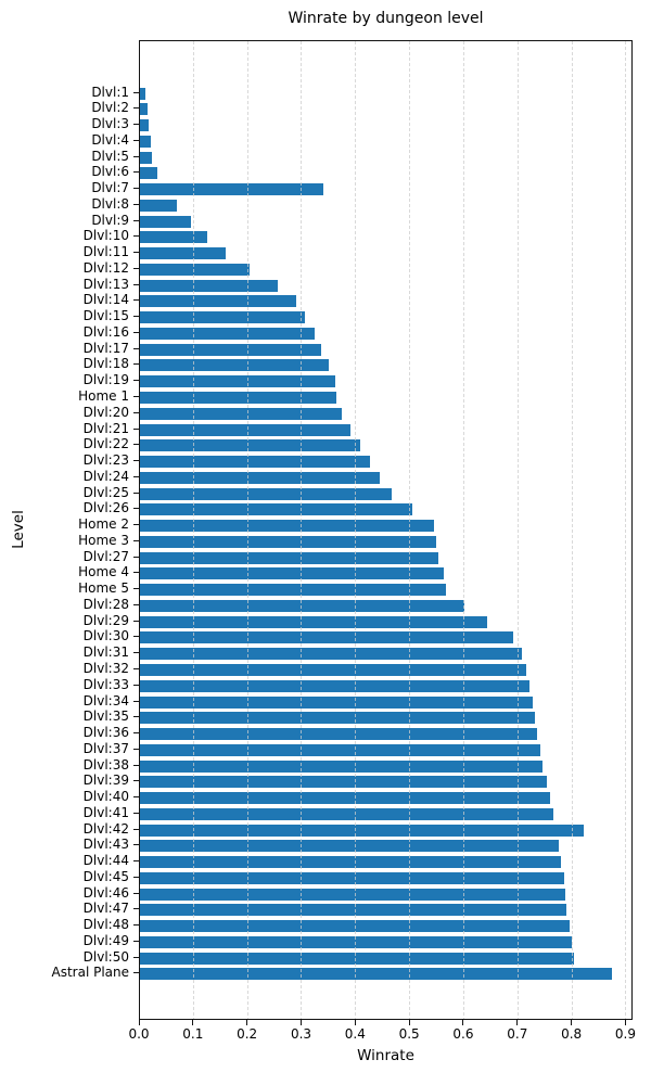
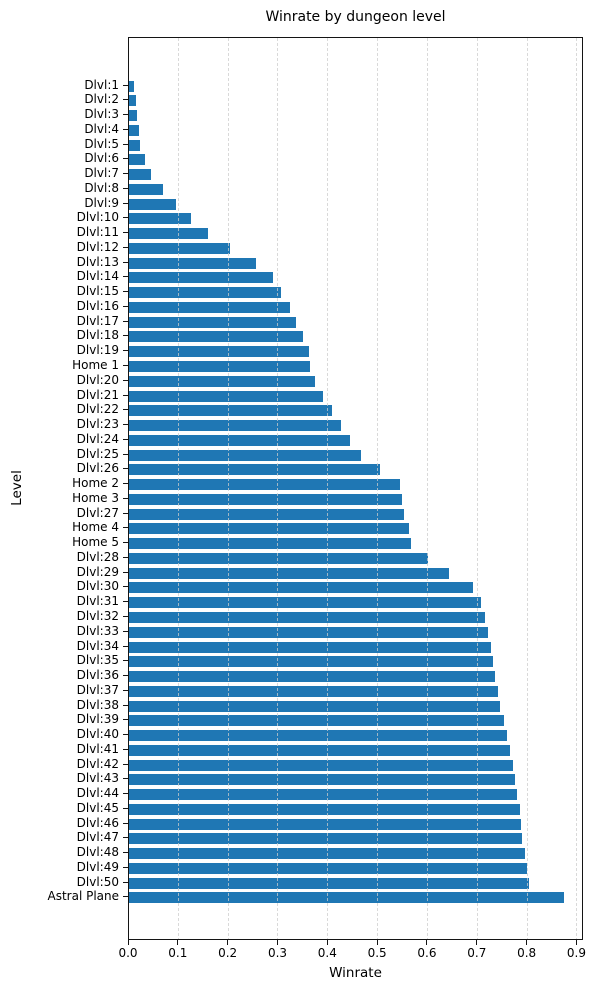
Dlvl:7: 0.34 -> 0.04
Dlvl:42: 0.82 -> 0.77
